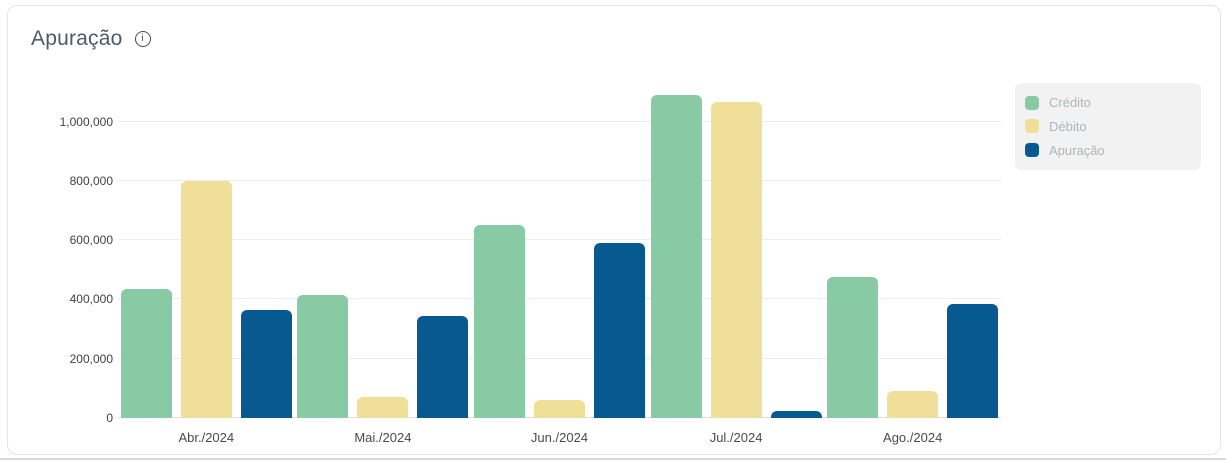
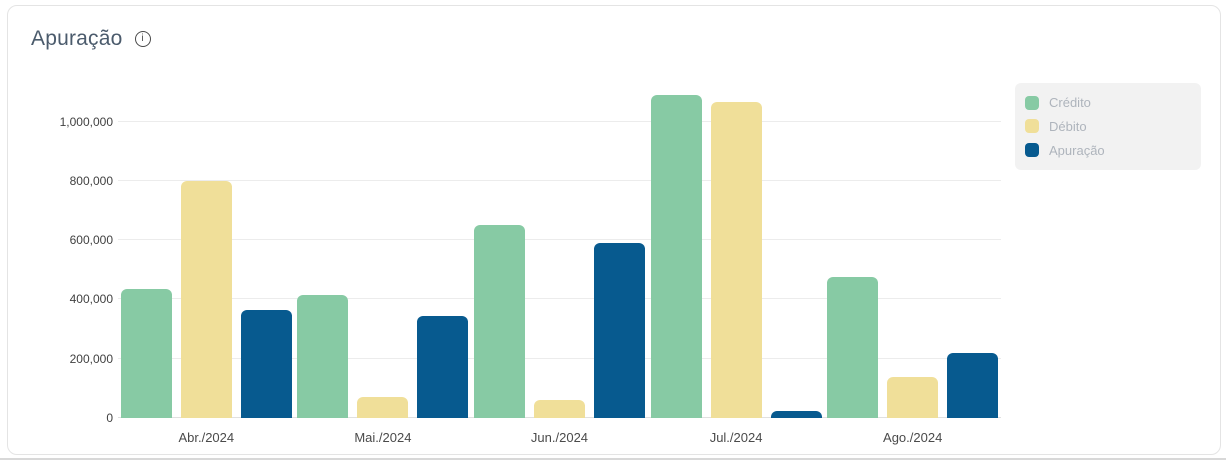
Débito/Ago./2024: 90000 -> 140000
Apuração/Ago./2024: 380000 -> 220000
